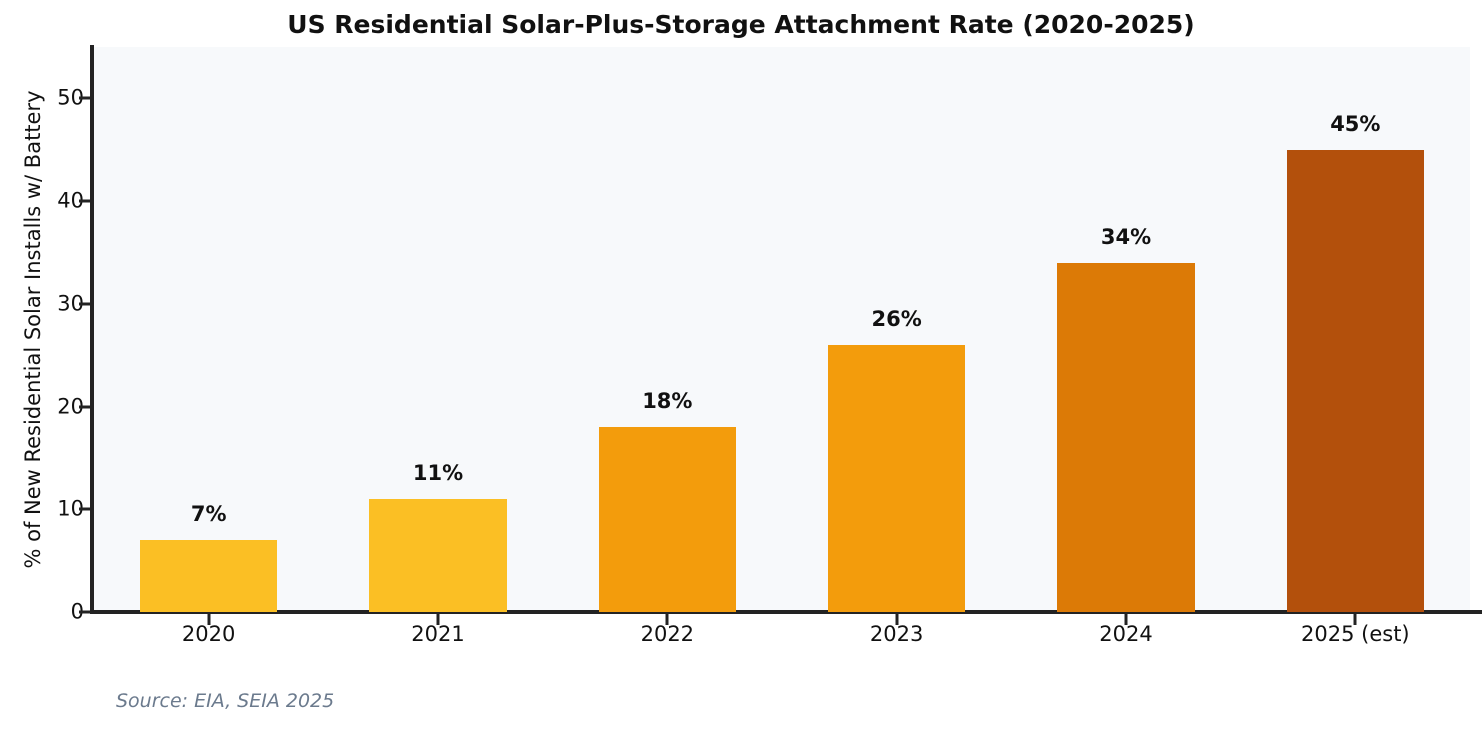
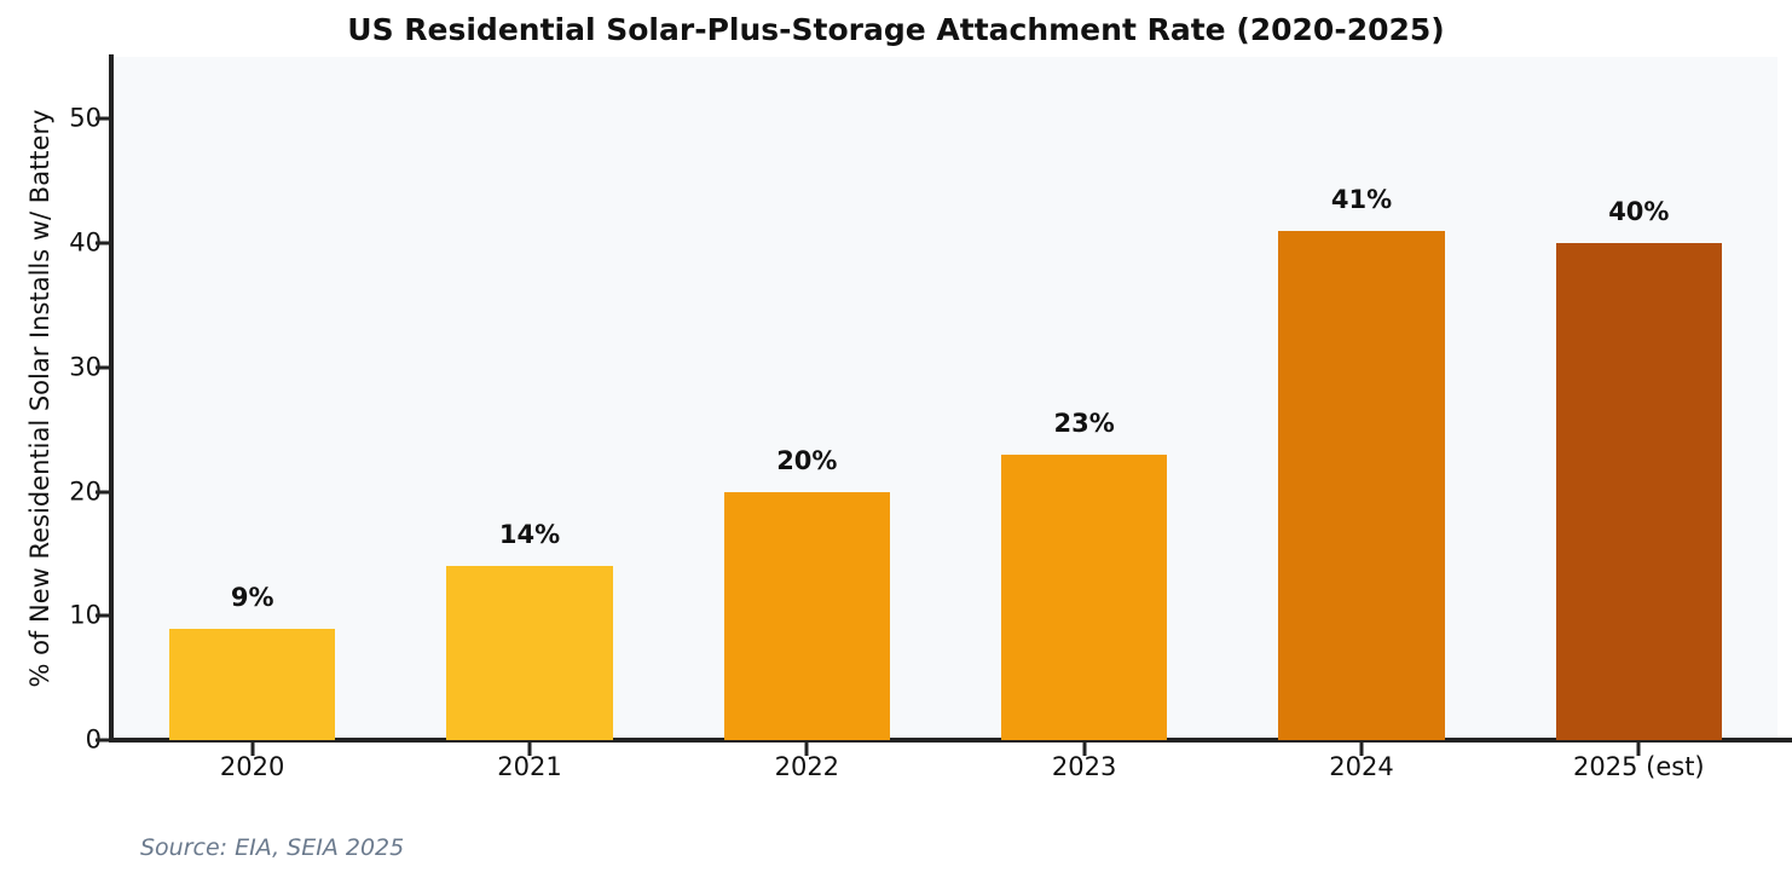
2020: 7% -> 9%
2021: 11% -> 14%
2022: 18% -> 20%
2023: 26% -> 23%
2024: 34% -> 41%
2025 (est): 45% -> 40%
